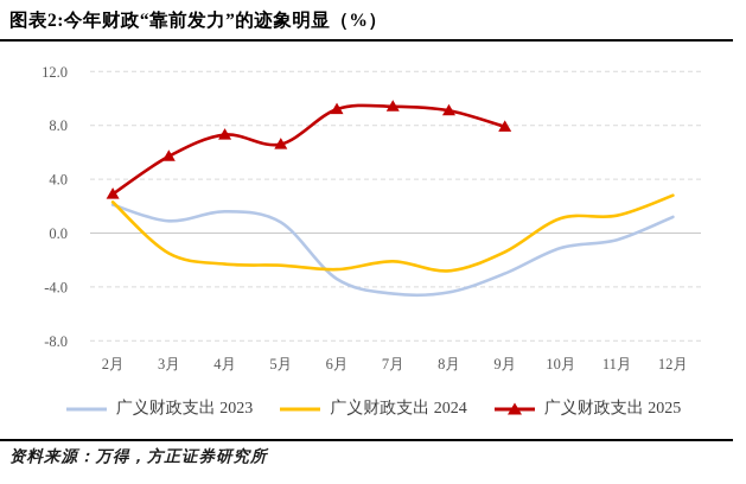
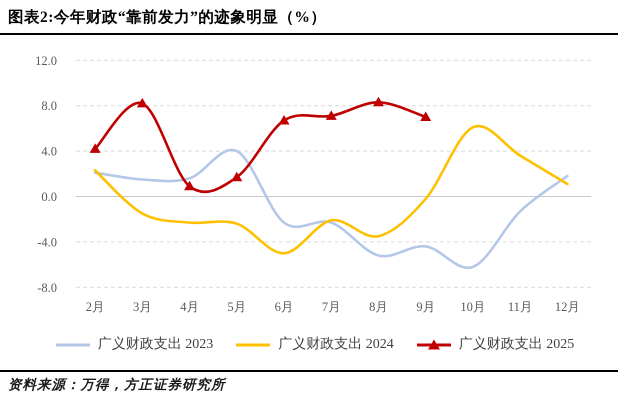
广义财政支出 2025/2月: 2.9 -> 4.2
广义财政支出 2023/3月: 0.9 -> 1.5
广义财政支出 2025/3月: 5.7 -> 8.2
广义财政支出 2025/4月: 7.3 -> 0.9
广义财政支出 2023/5月: 0.8 -> 4.0
广义财政支出 2025/5月: 6.6 -> 1.7
广义财政支出 2023/6月: -3.4 -> -2.3
广义财政支出 2024/6月: -2.7 -> -5.0
广义财政支出 2025/6月: 9.2 -> 6.7
广义财政支出 2023/7月: -4.5 -> -2.3
广义财政支出 2025/7月: 9.4 -> 7.1
广义财政支出 2023/8月: -4.4 -> -5.2
广义财政支出 2024/8月: -2.8 -> -3.5
广义财政支出 2025/8月: 9.1 -> 8.3
广义财政支出 2023/9月: -3.0 -> -4.4
广义财政支出 2024/9月: -1.4 -> -0.2
广义财政支出 2025/9月: 7.9 -> 7.0
广义财政支出 2023/10月: -1.1 -> -6.2
广义财政支出 2024/10月: 1.1 -> 6.1
广义财政支出 2023/11月: -0.5 -> -1.3
广义财政支出 2024/11月: 1.3 -> 3.6
广义财政支出 2023/12月: 1.2 -> 1.8
广义财政支出 2024/12月: 2.8 -> 1.1
